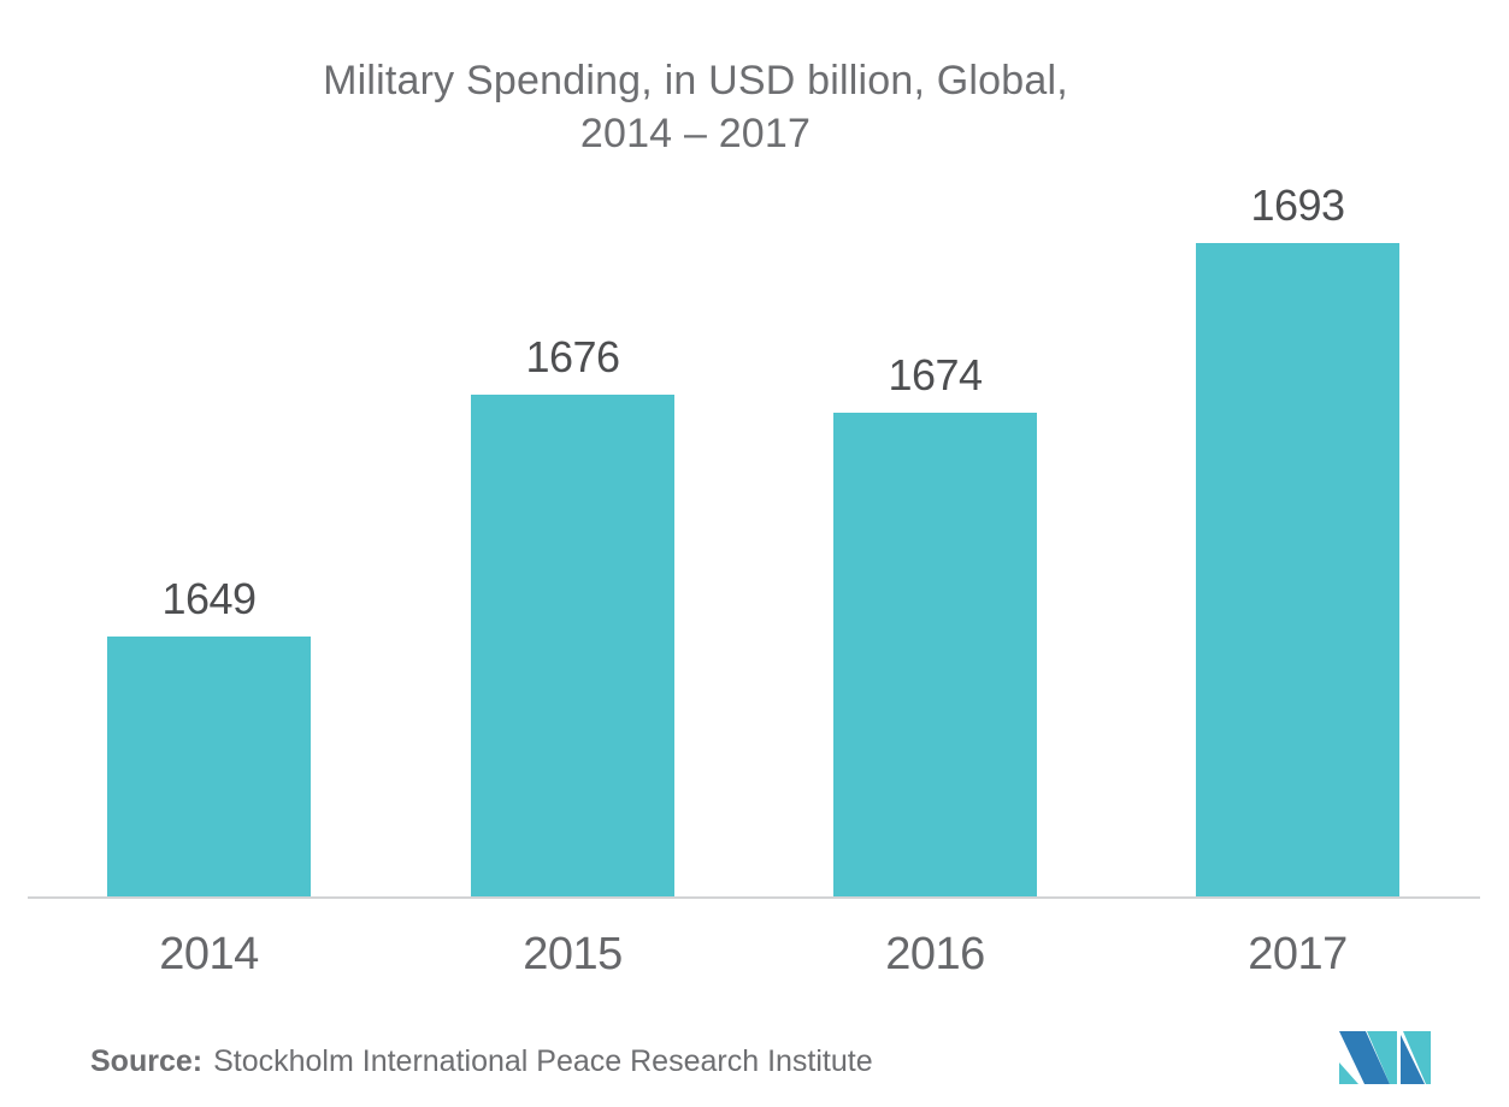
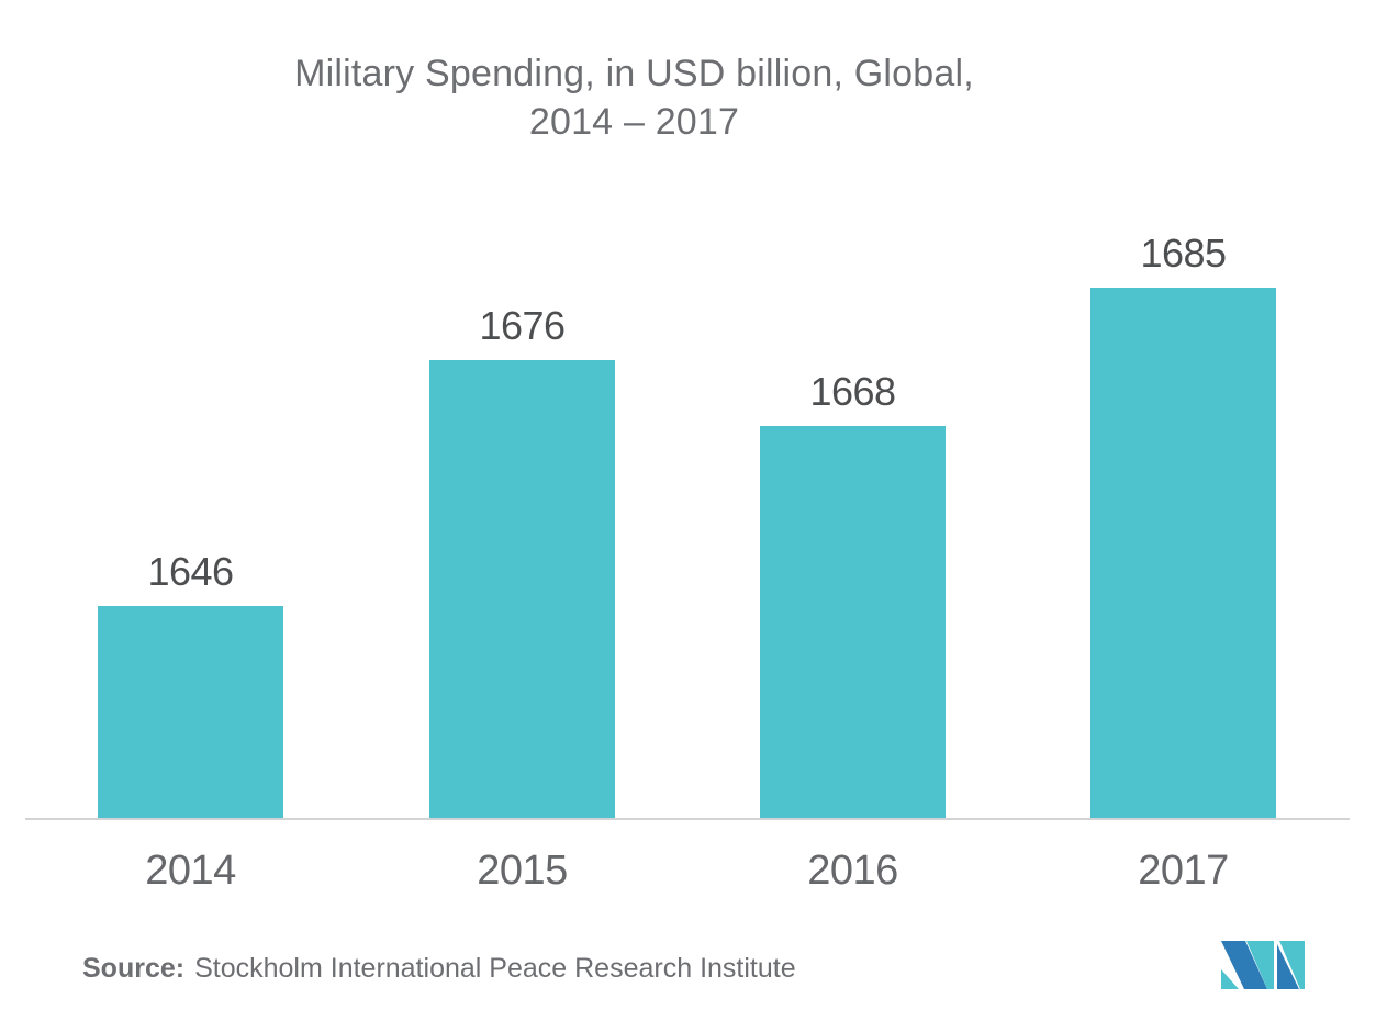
2014: 1649 -> 1646
2016: 1674 -> 1668
2017: 1693 -> 1685
